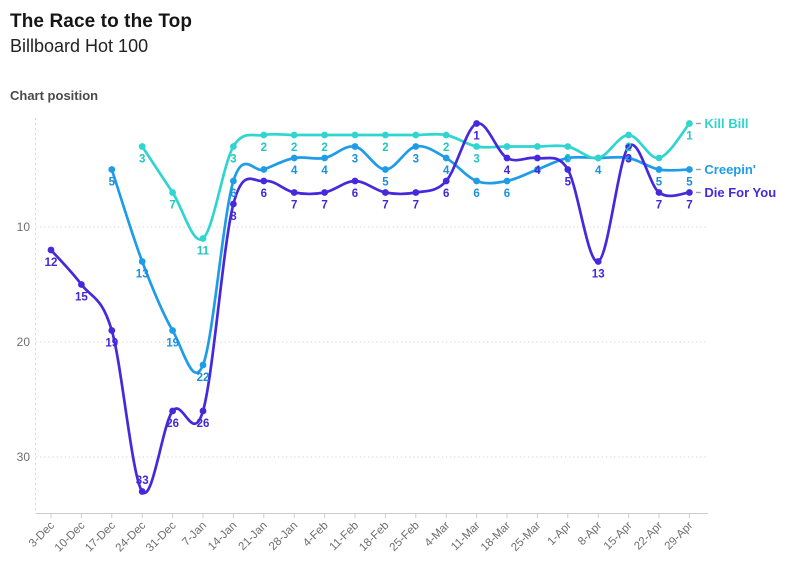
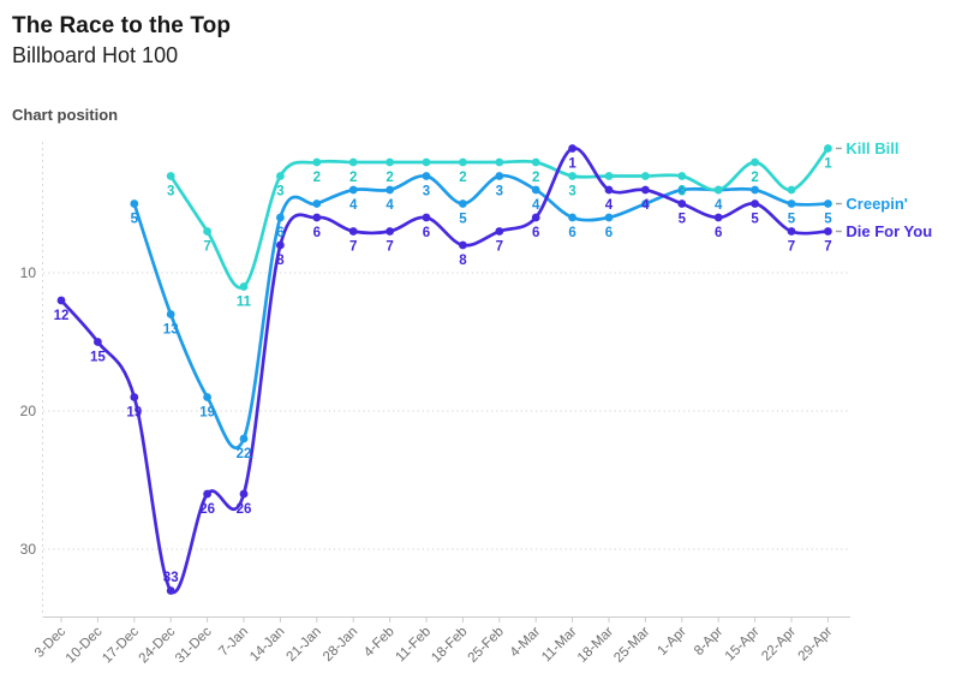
Die For You/18-Feb: 7 -> 8
Die For You/8-Apr: 13 -> 6
Die For You/15-Apr: 3 -> 5
